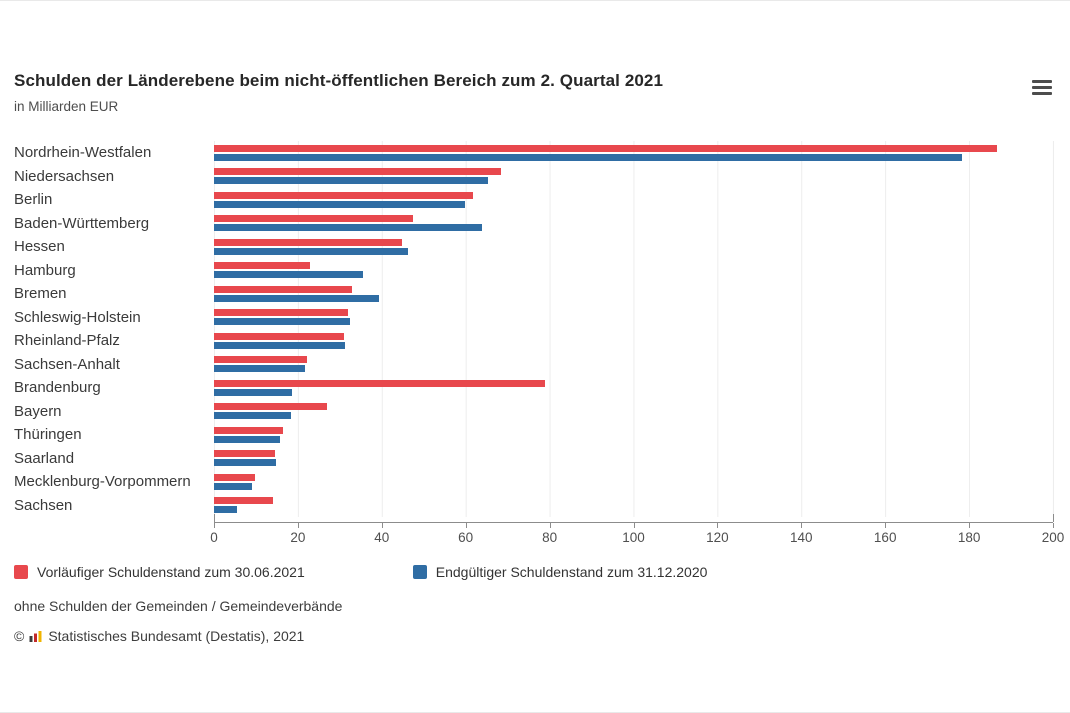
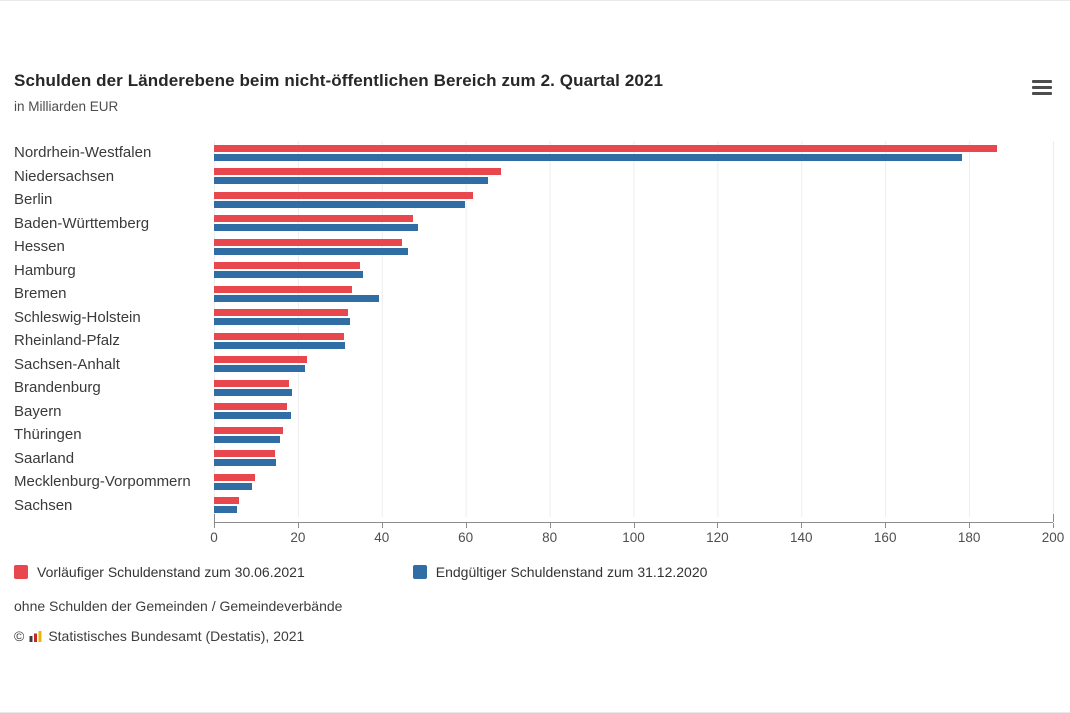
Endgültiger Schuldenstand zum 31.12.2020/Baden-Württemberg: 64 -> 49
Vorläufiger Schuldenstand zum 30.06.2021/Hamburg: 23 -> 35
Vorläufiger Schuldenstand zum 30.06.2021/Brandenburg: 79 -> 18
Vorläufiger Schuldenstand zum 30.06.2021/Bayern: 27 -> 17
Vorläufiger Schuldenstand zum 30.06.2021/Sachsen: 14 -> 6
